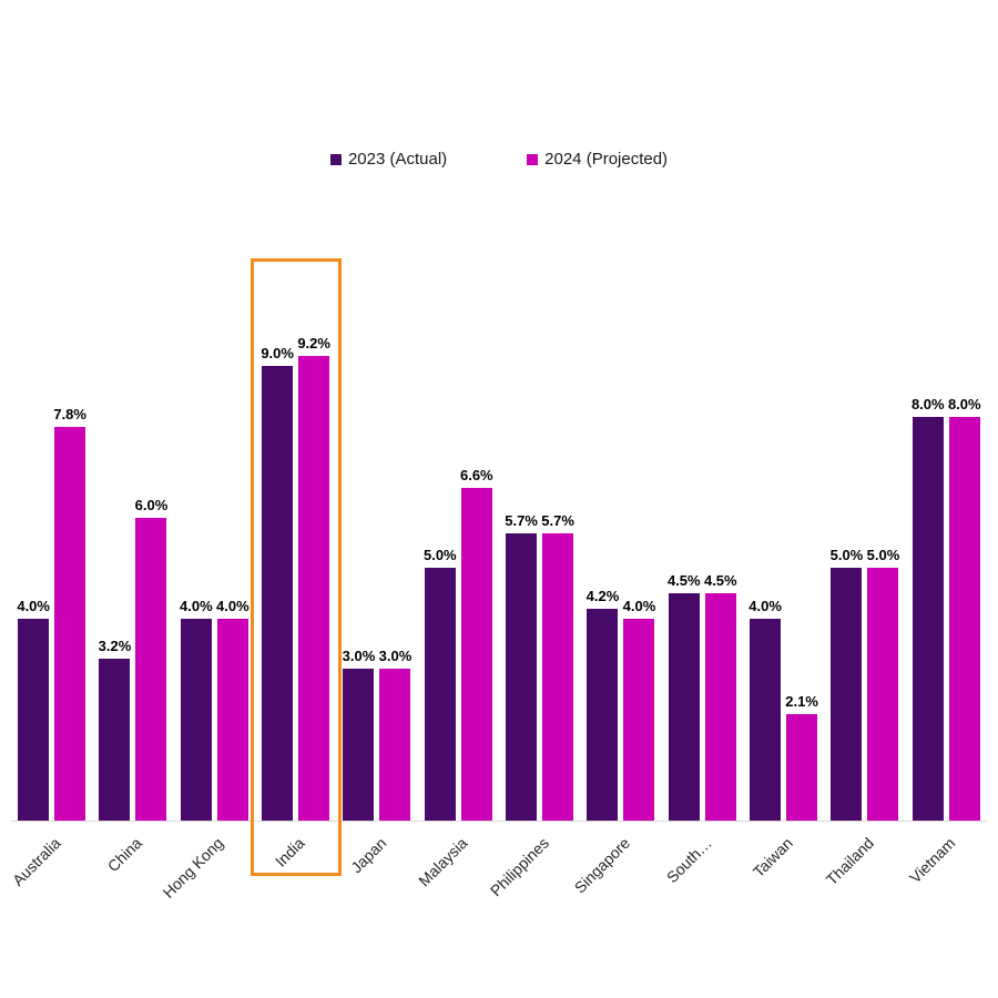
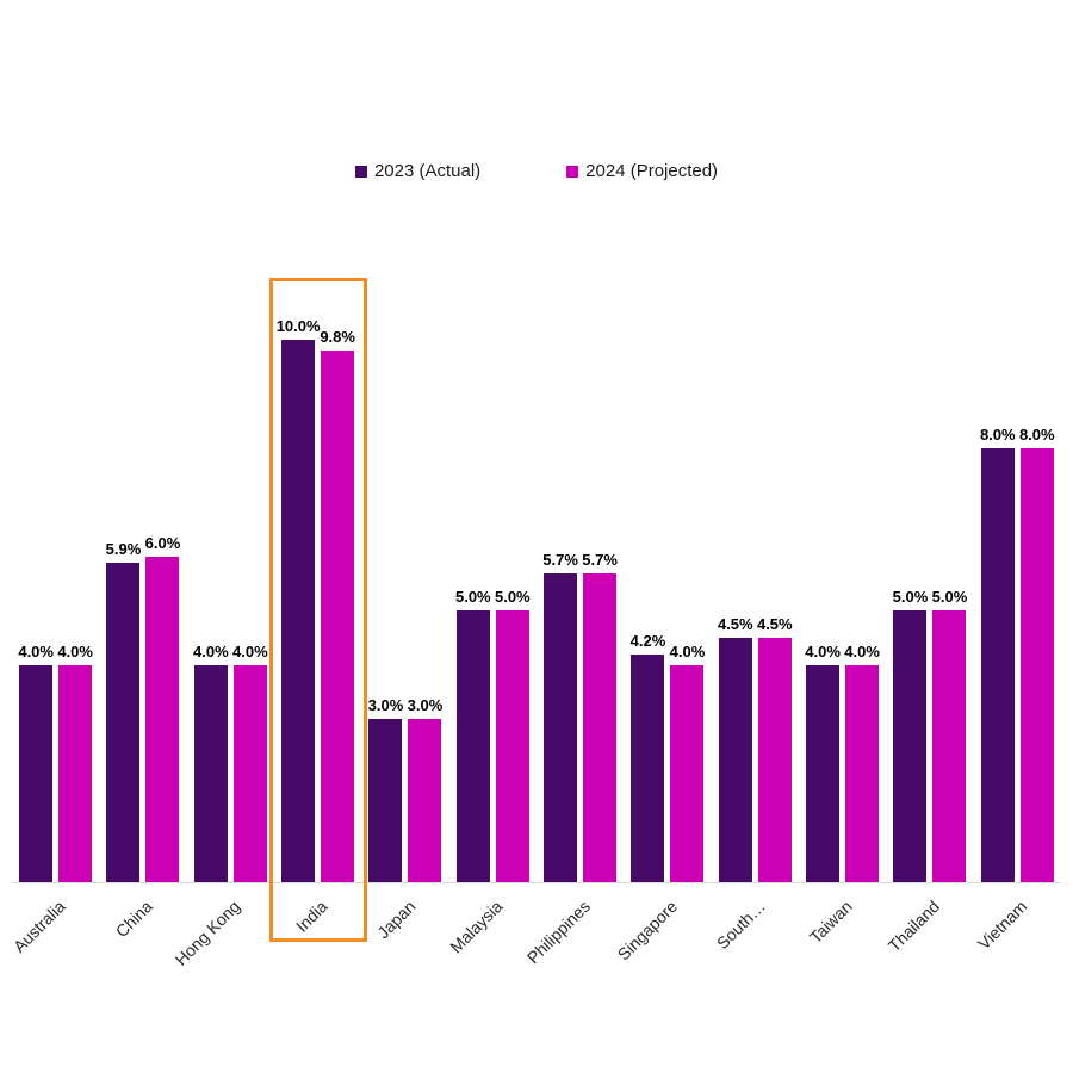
2024 (Projected)/Australia: 7.8% -> 4.0%
2023 (Actual)/China: 3.2% -> 5.9%
2023 (Actual)/India: 9.0% -> 10.0%
2024 (Projected)/India: 9.2% -> 9.8%
2024 (Projected)/Malaysia: 6.6% -> 5.0%
2024 (Projected)/Taiwan: 2.1% -> 4.0%
